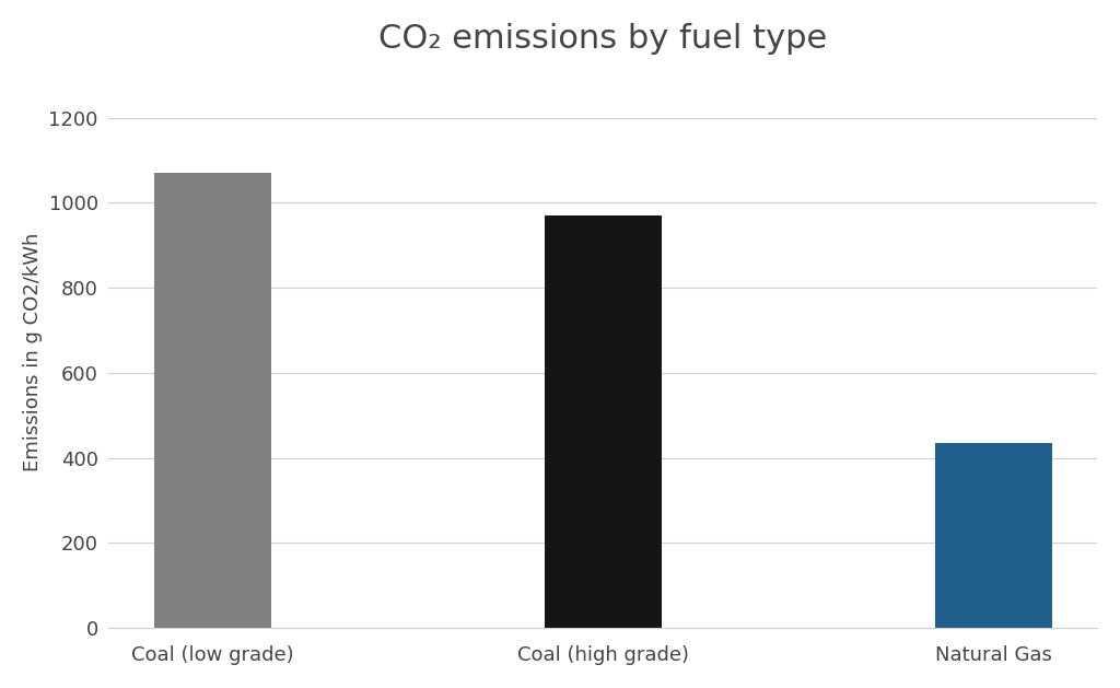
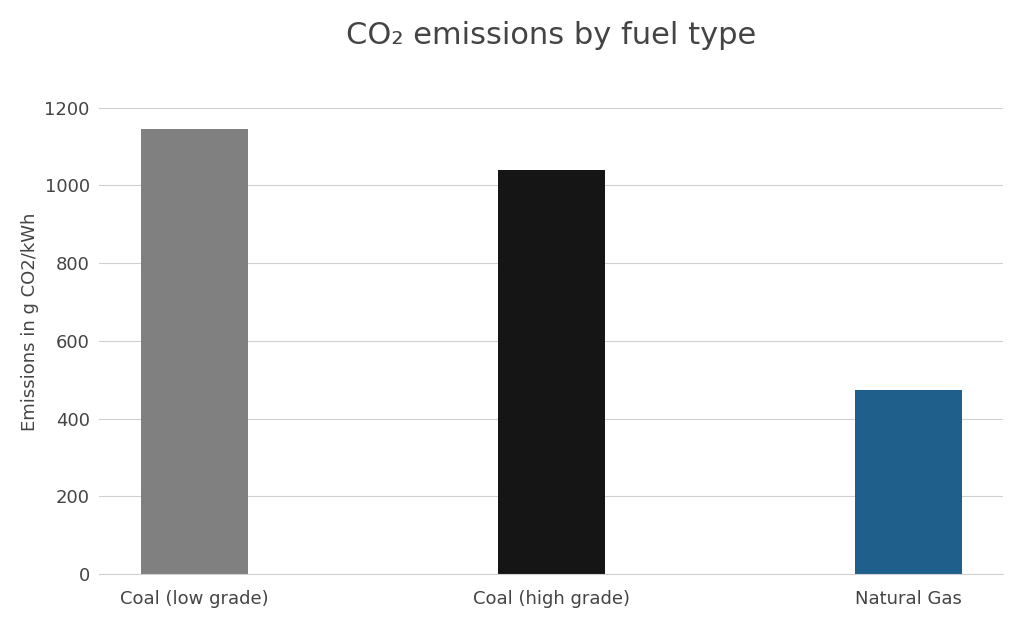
Coal (low grade): 1070 -> 1145
Coal (high grade): 970 -> 1040
Natural Gas: 435 -> 475
